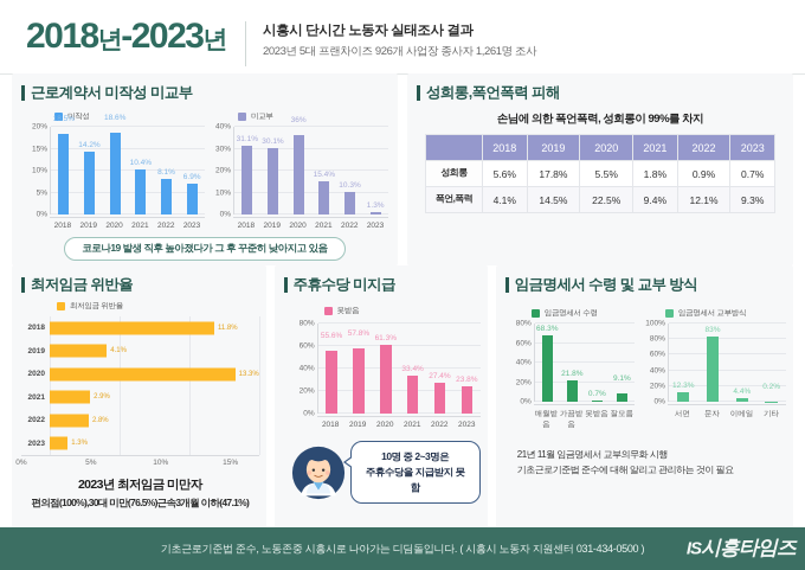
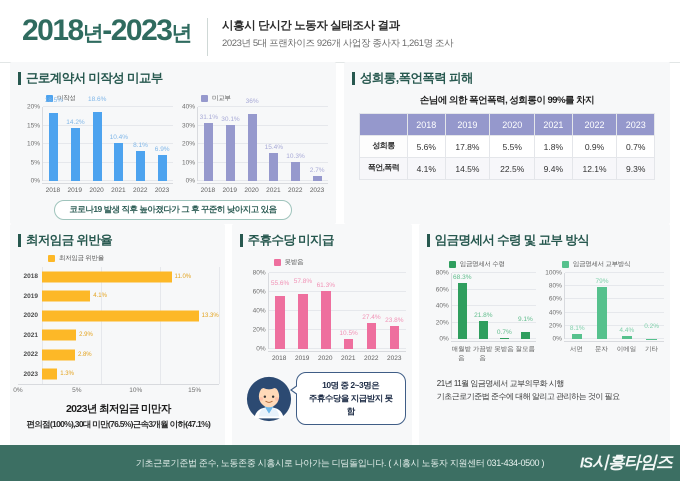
미교부/2023: 1.3% -> 2.7%
최저임금 위반율/2018: 11.8% -> 11.0%
못받음/2021: 33.4% -> 10.5%
임금명세서 교부방식/서면: 12.3% -> 8.1%
임금명세서 교부방식/문자: 83% -> 79%
